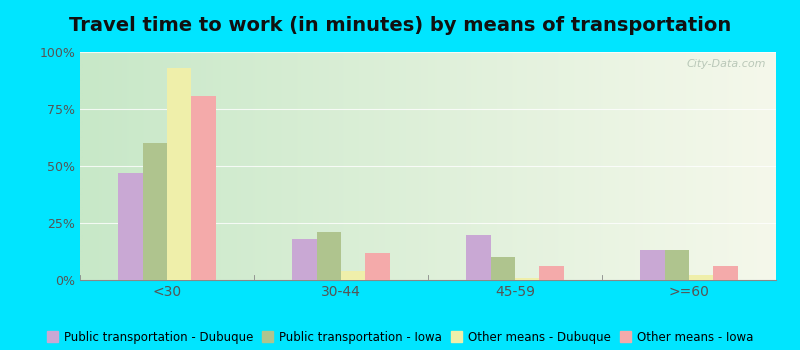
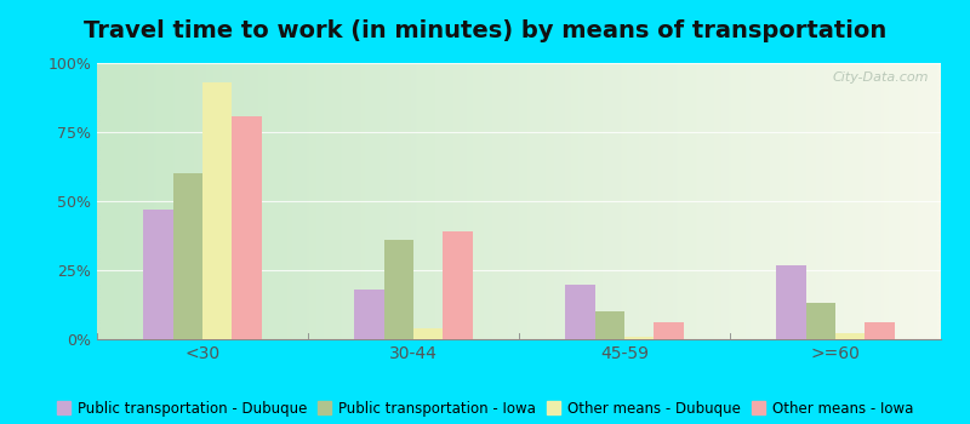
Public transportation - Iowa/30-44: 21% -> 36%
Other means - Iowa/30-44: 12% -> 39%
Public transportation - Dubuque/>=60: 13% -> 27%
